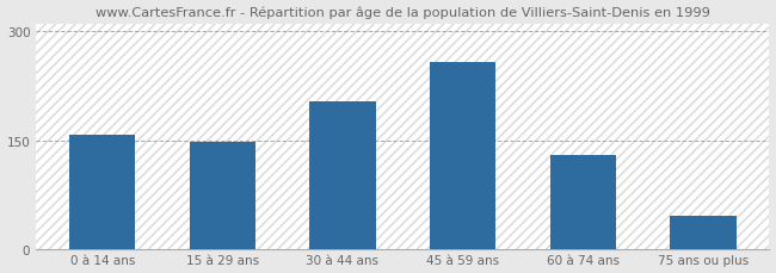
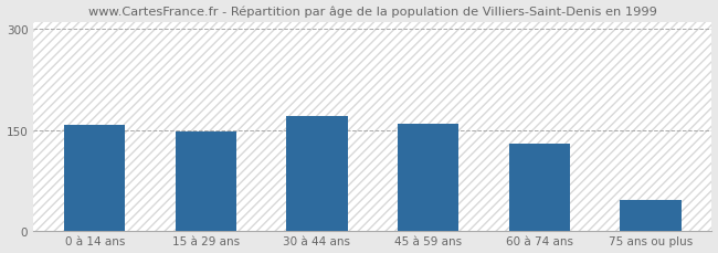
30 à 44 ans: 204 -> 171
45 à 59 ans: 258 -> 160
